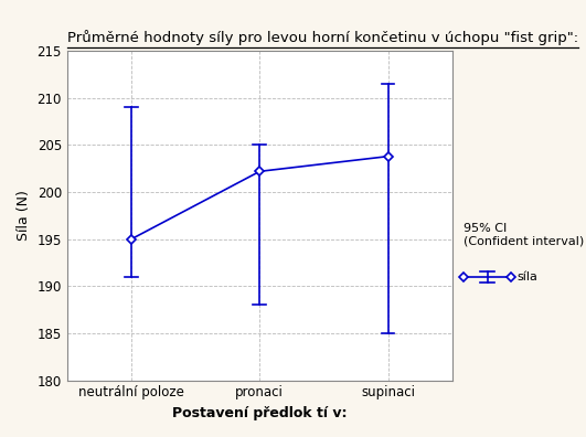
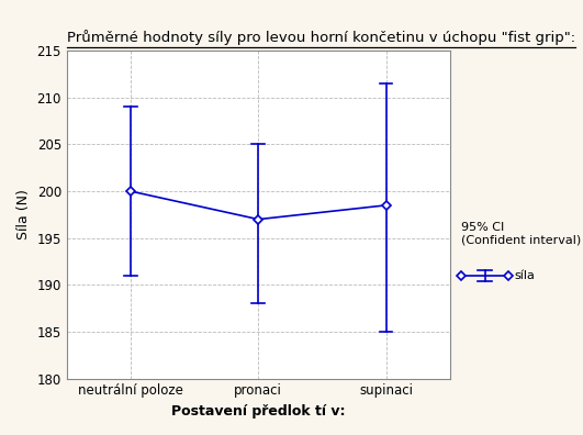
neutrální poloze: 195.0 -> 200.0
pronaci: 202.2 -> 197.0
supinaci: 203.8 -> 198.5
